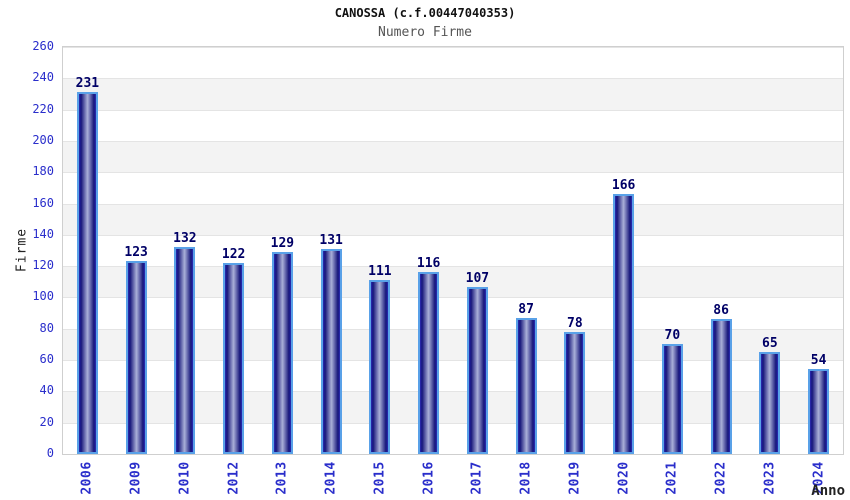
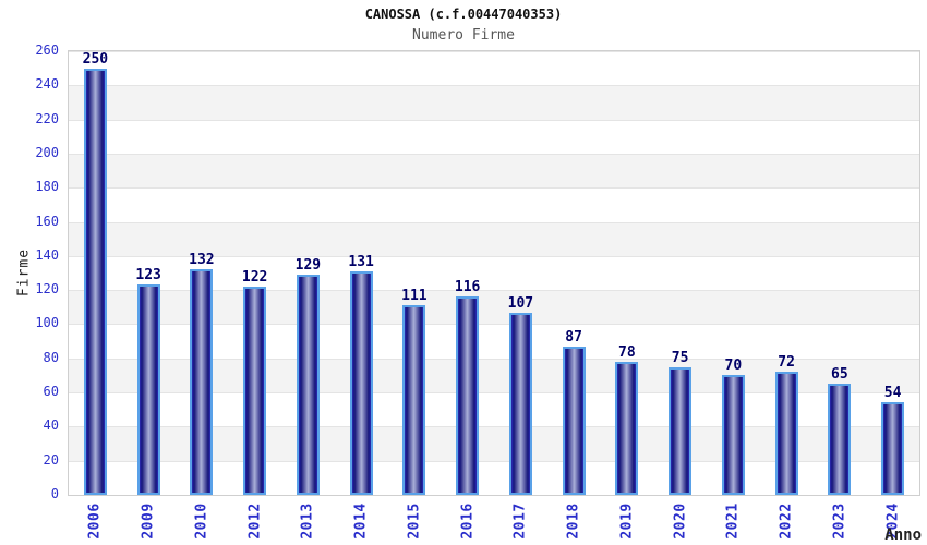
2006: 231 -> 250
2020: 166 -> 75
2022: 86 -> 72
